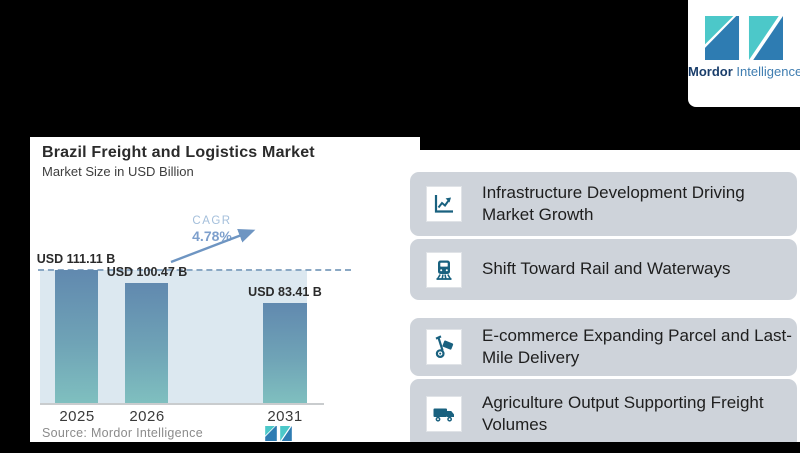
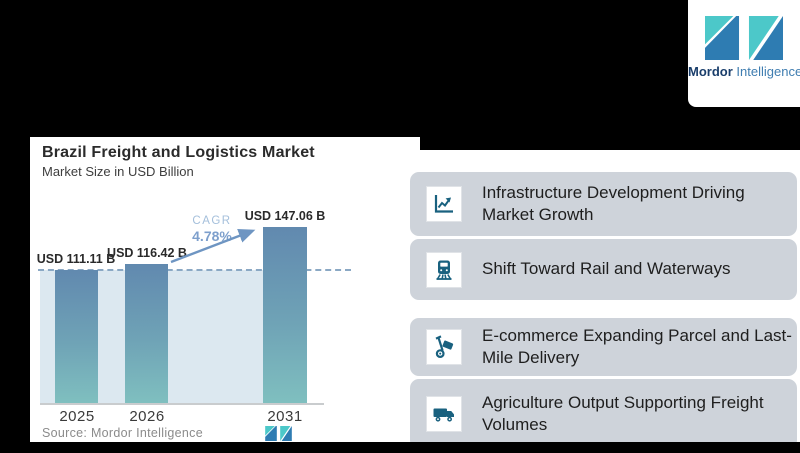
2026: 100.47 -> 116.42
2031: 83.41 -> 147.06
